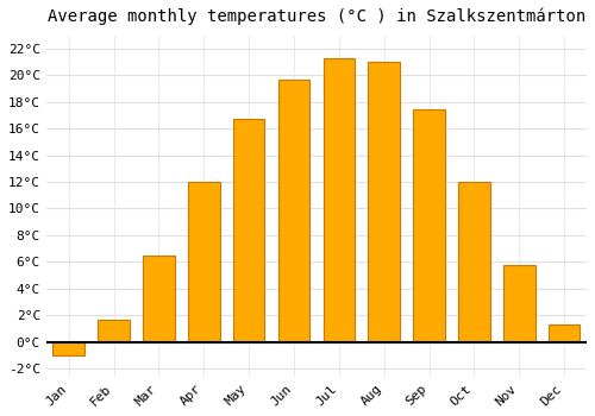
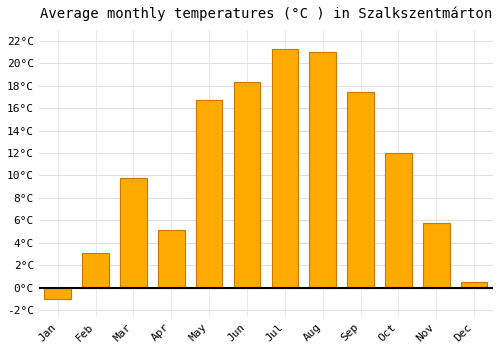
Feb: 1.7°C -> 3.1°C
Mar: 6.5°C -> 9.8°C
Apr: 12.0°C -> 5.1°C
Jun: 19.7°C -> 18.3°C
Dec: 1.3°C -> 0.5°C
